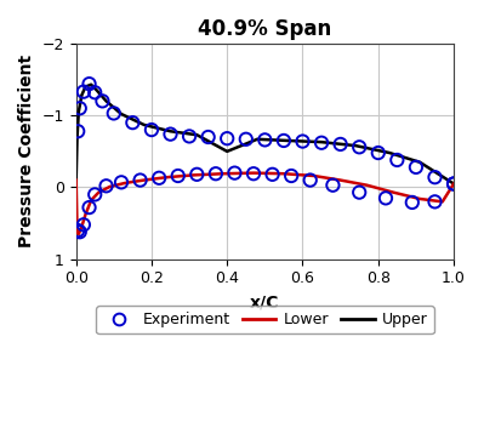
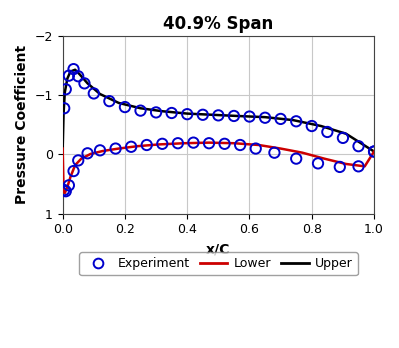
Upper/0.4: -0.50 -> -0.69
